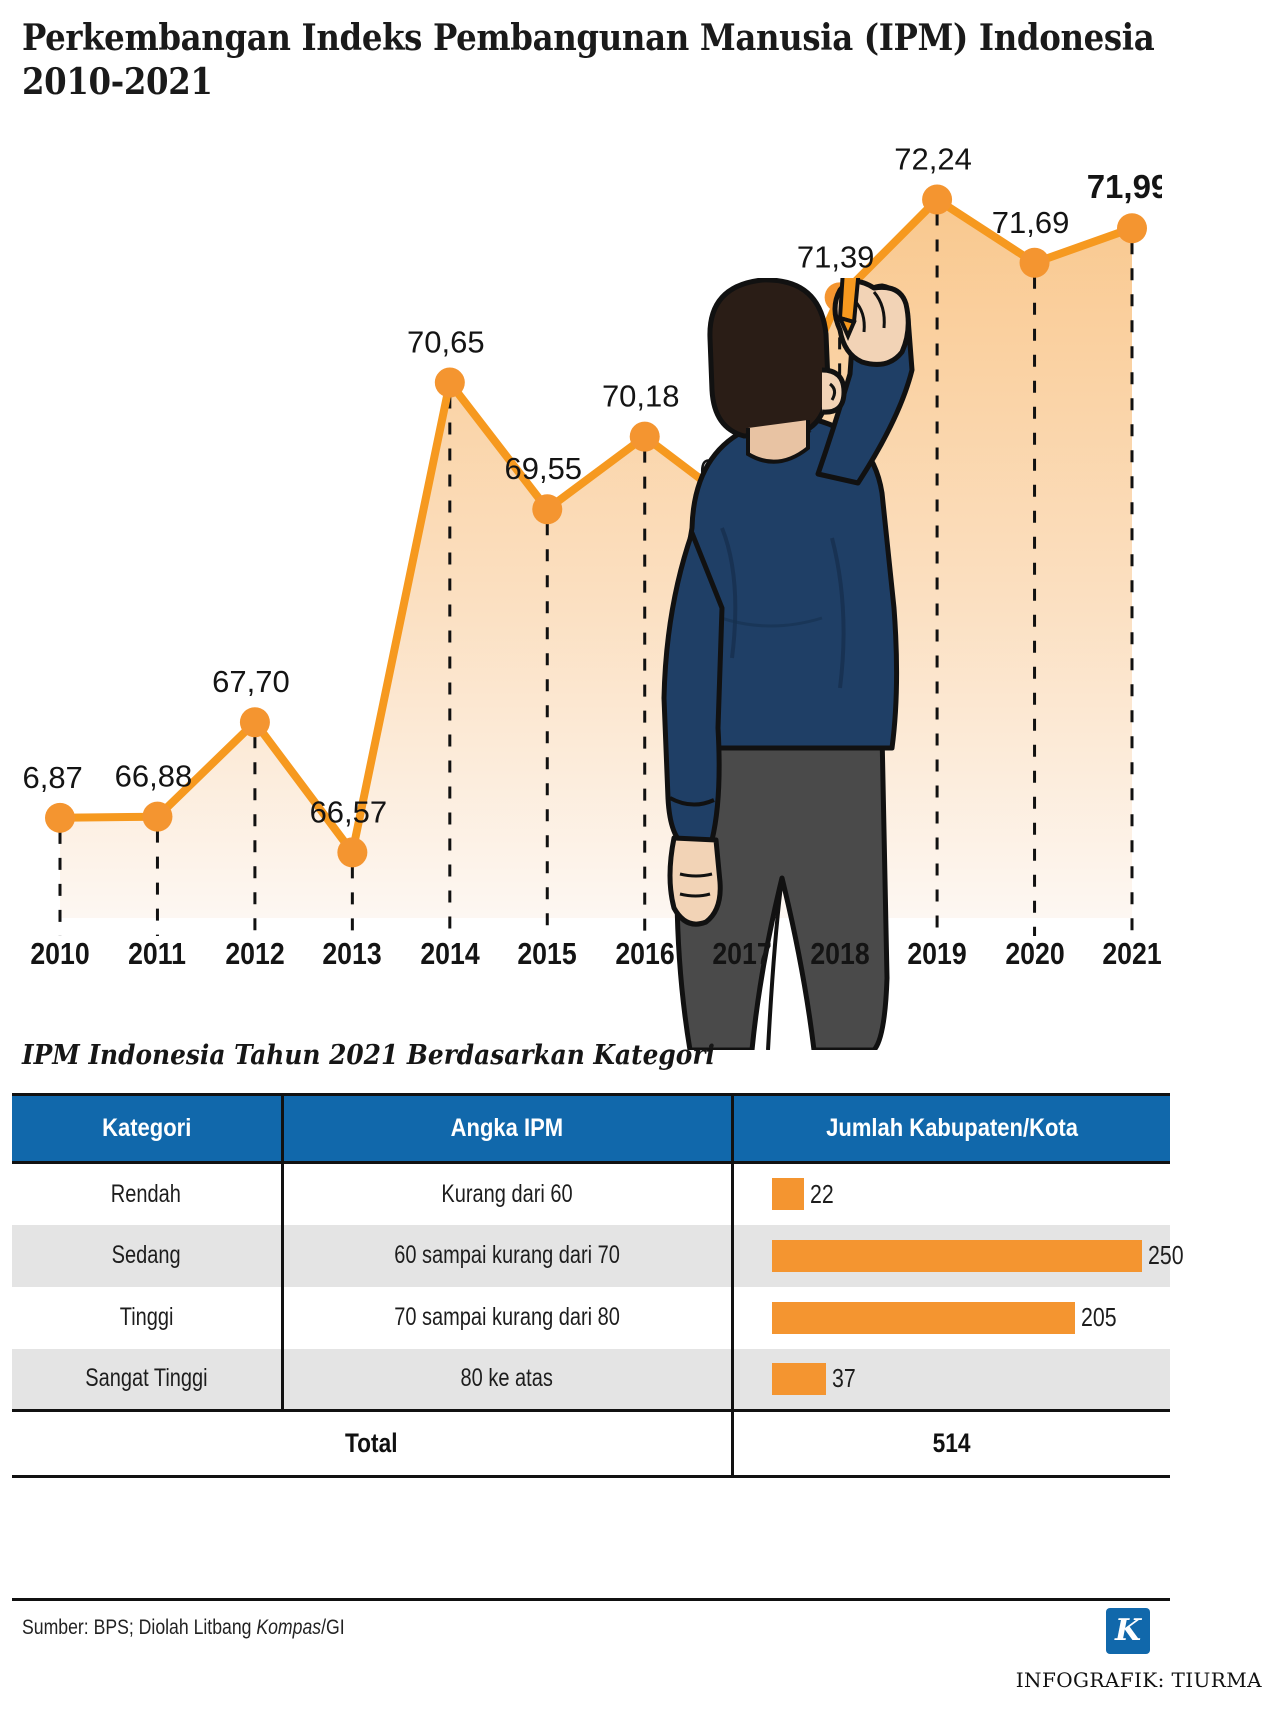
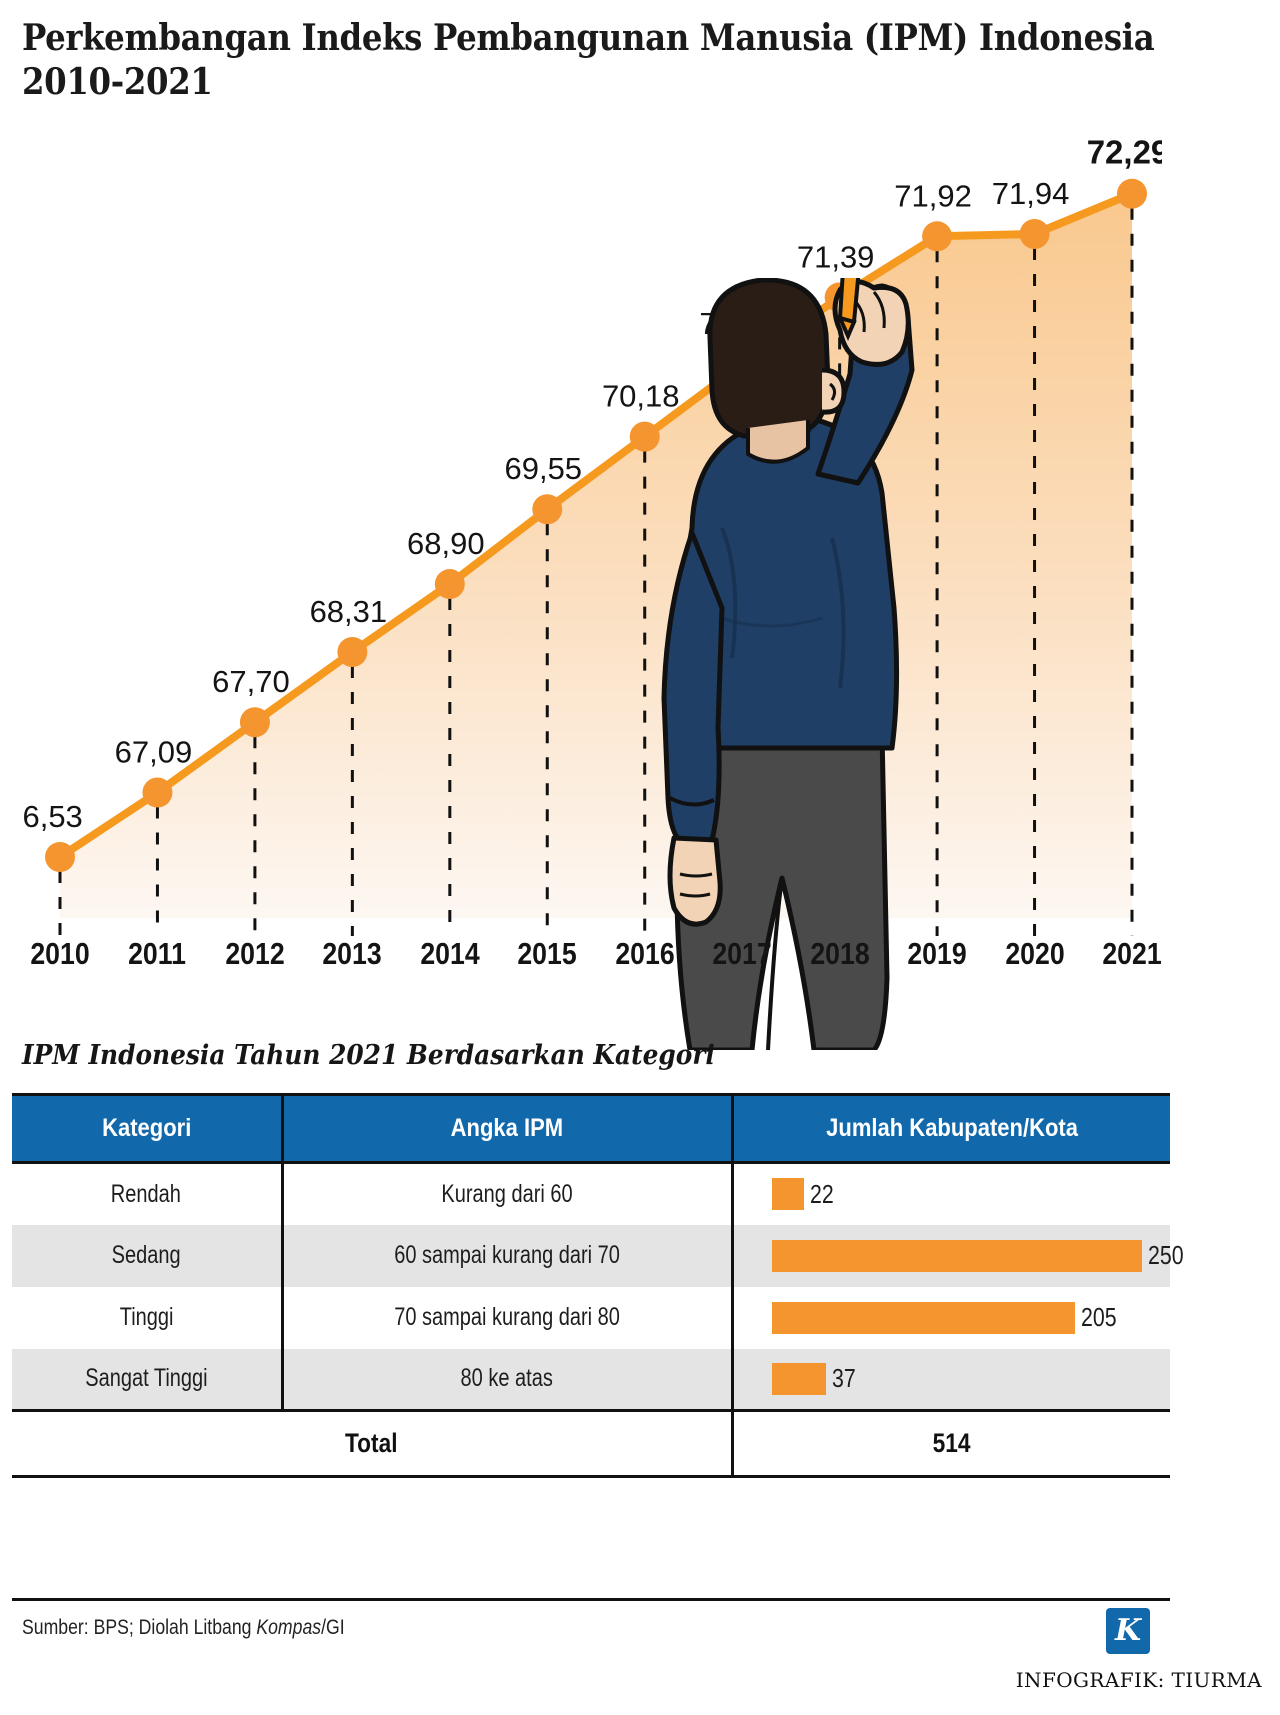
2010: 66,87 -> 66,53
2011: 66,88 -> 67,09
2013: 66,57 -> 68,31
2014: 70,65 -> 68,90
2017: 69,54 -> 70,81
2019: 72,24 -> 71,92
2020: 71,69 -> 71,94
2021: 71,99 -> 72,29
